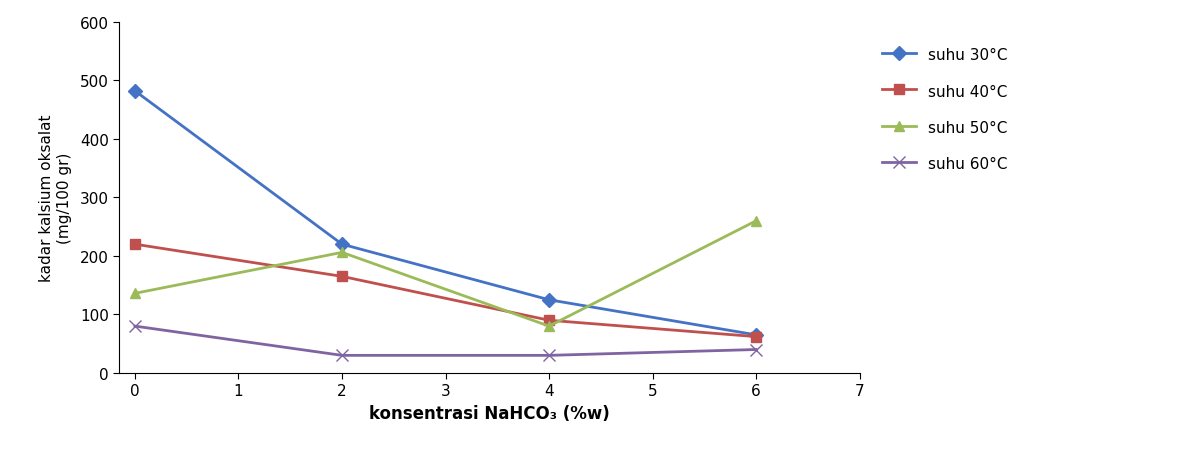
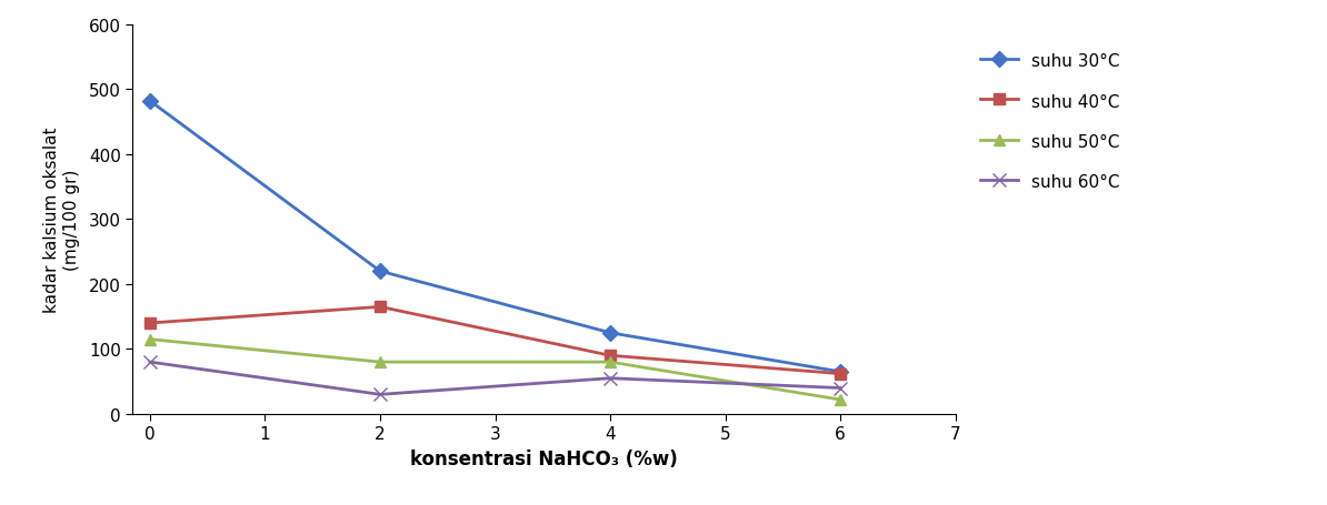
suhu 40°C/0: 220 -> 140
suhu 50°C/0: 136 -> 115
suhu 50°C/2: 206 -> 80
suhu 60°C/4: 30 -> 55
suhu 50°C/6: 260 -> 22
